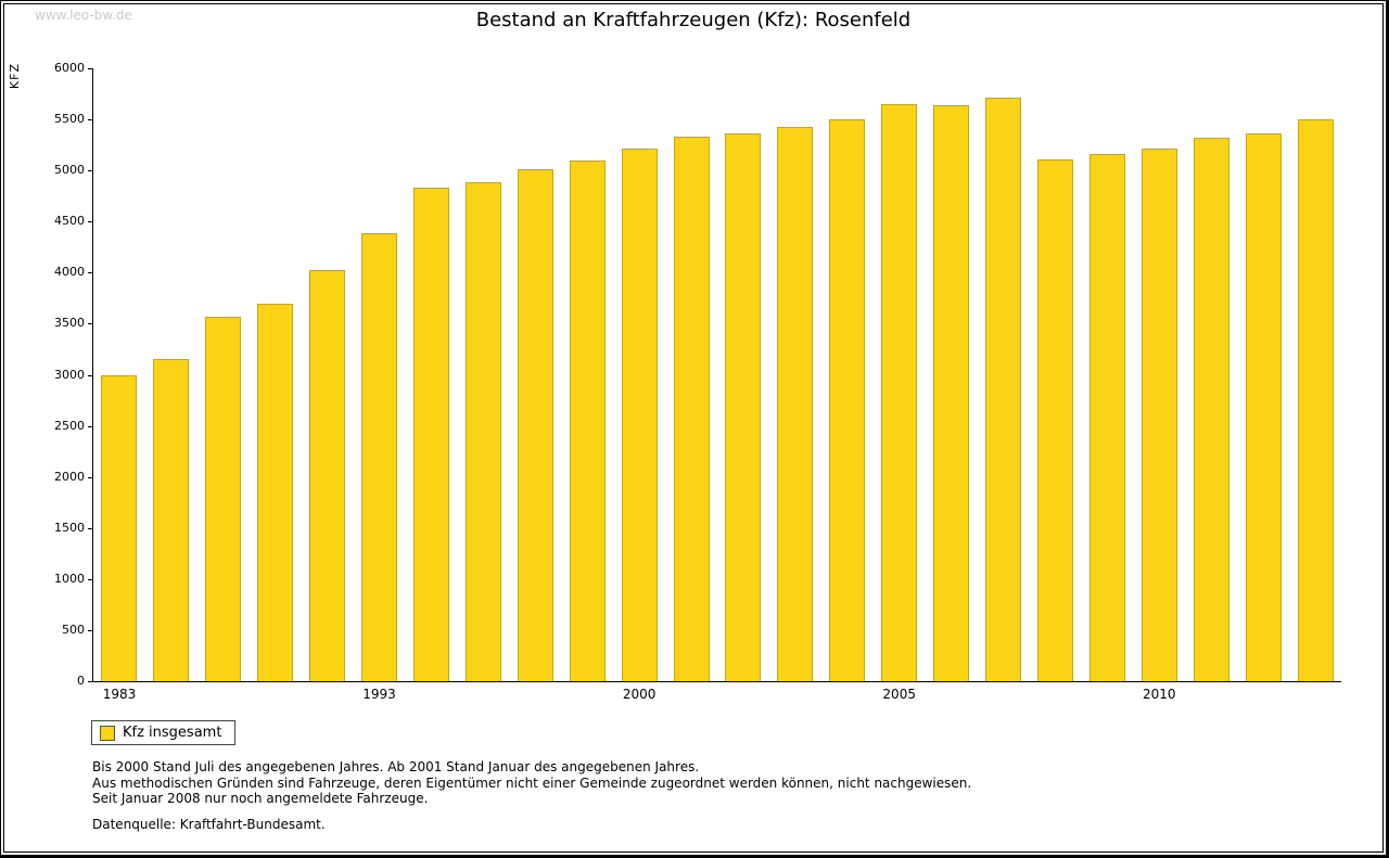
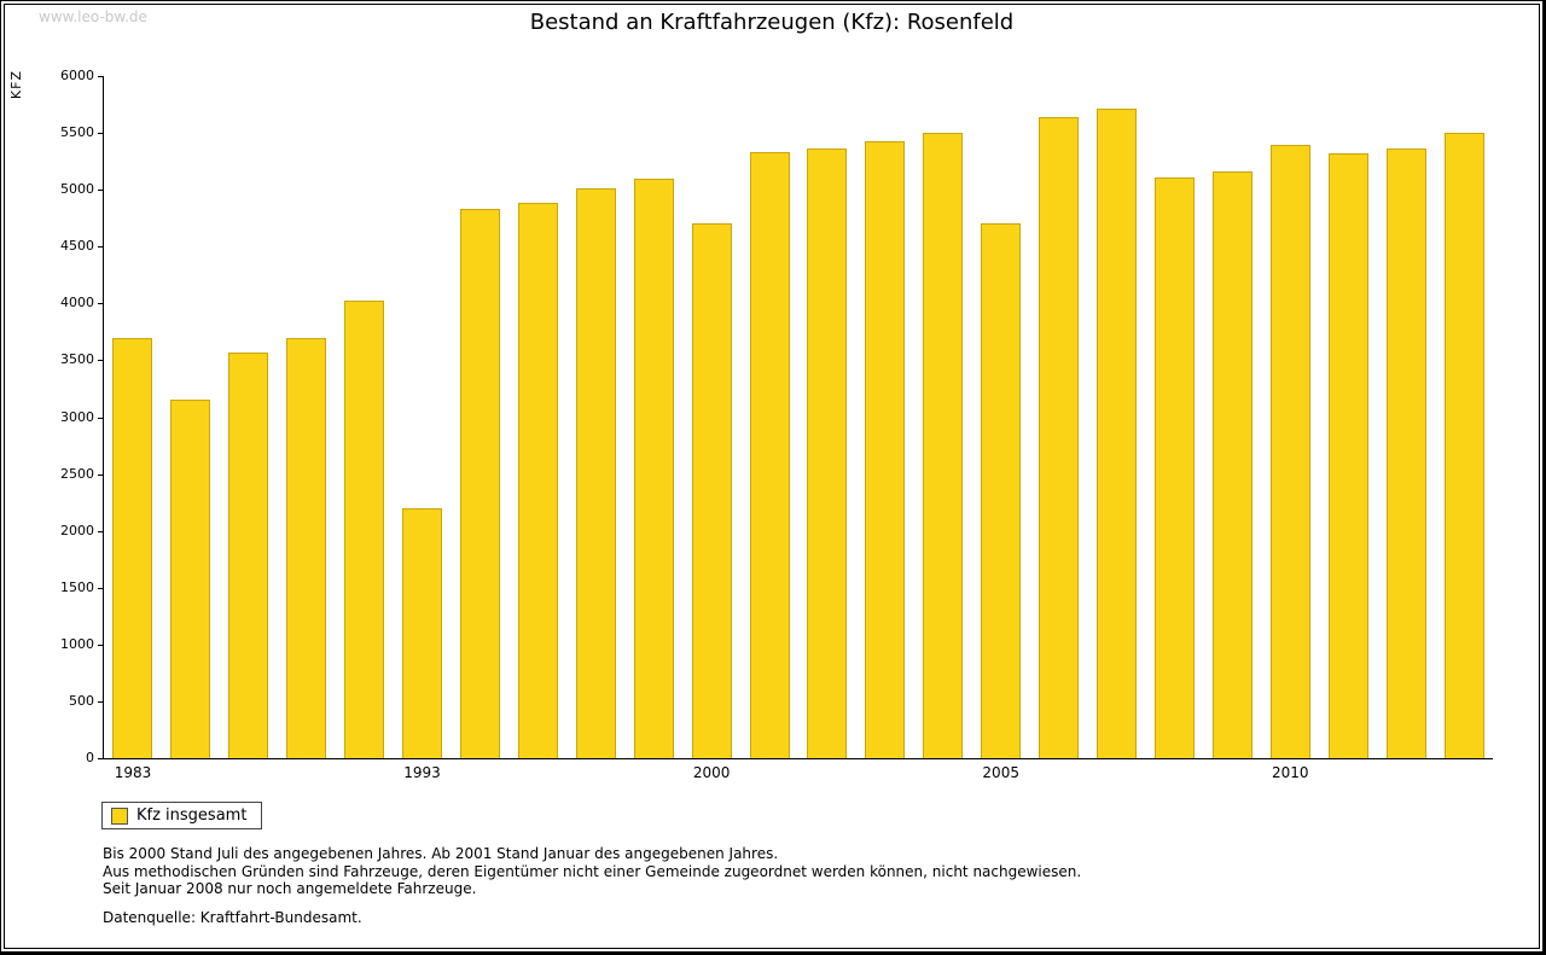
1983: 3000 -> 3700
1993: 4400 -> 2200
2000: 5200 -> 4700
2005: 5600 -> 4700
2010: 5200 -> 5400
